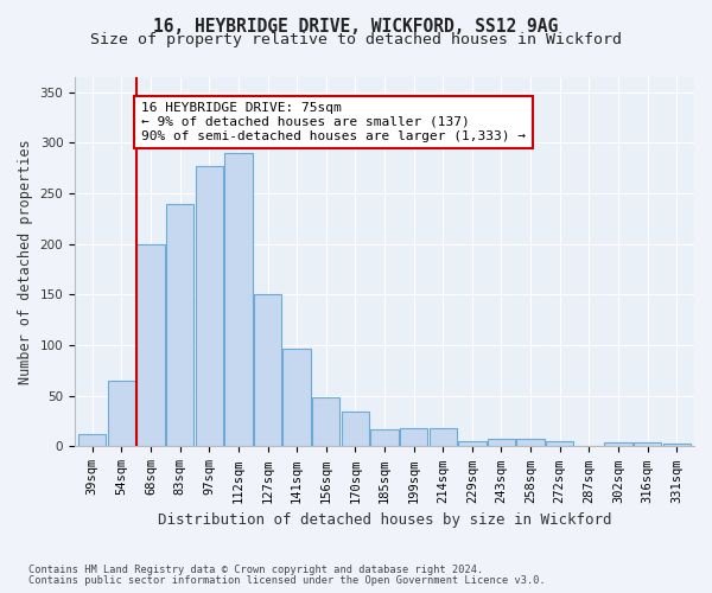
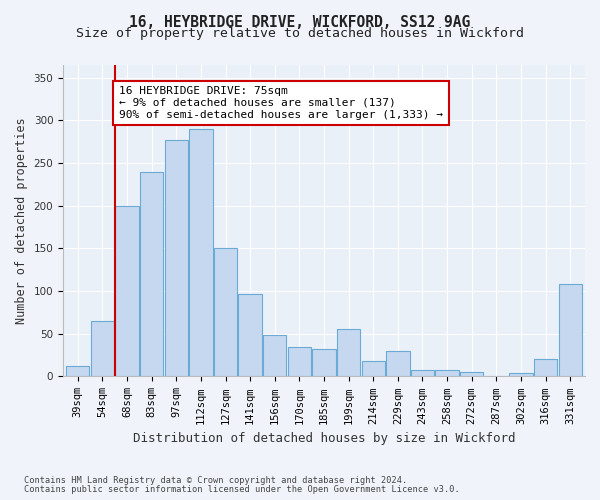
185sqm: 17 -> 32
199sqm: 18 -> 56
229sqm: 5 -> 30
316sqm: 4 -> 20
331sqm: 3 -> 108
